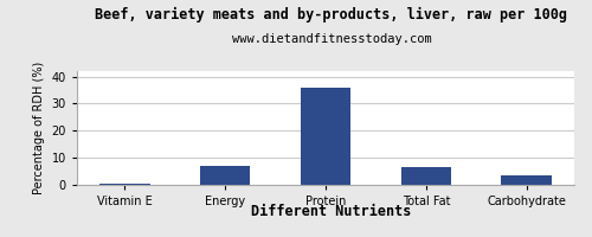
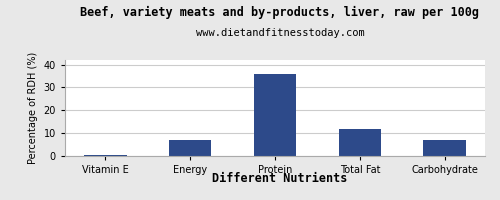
Total Fat: 6.5 -> 12.0
Carbohydrate: 3.5 -> 7.0
